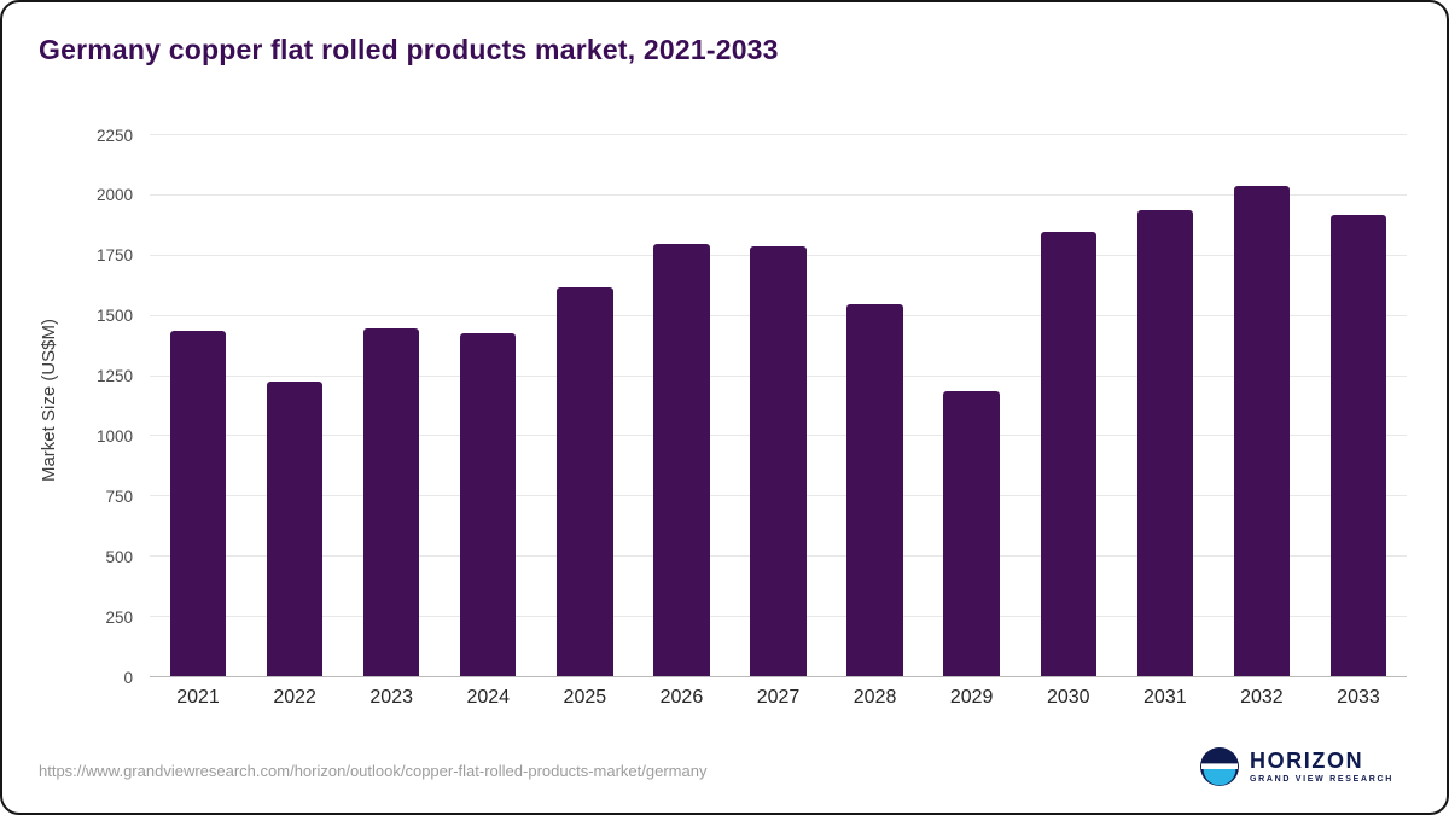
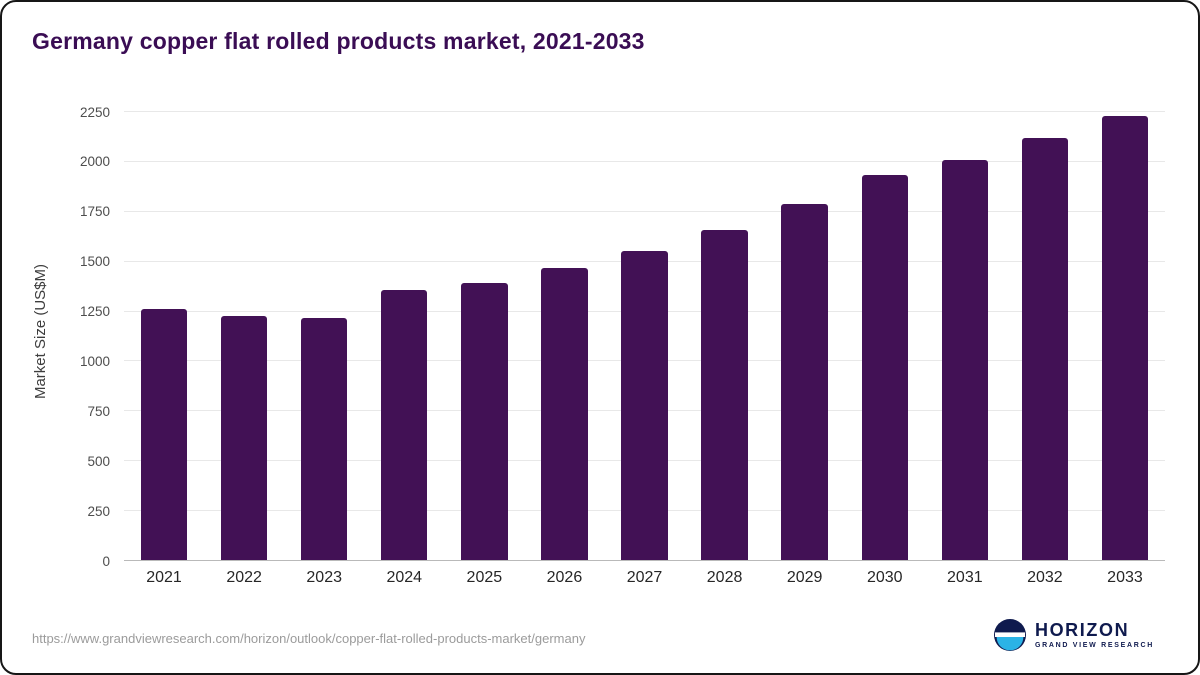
2021: 1440 -> 1260
2023: 1450 -> 1220
2024: 1430 -> 1360
2025: 1620 -> 1400
2026: 1800 -> 1470
2027: 1790 -> 1560
2028: 1550 -> 1660
2029: 1190 -> 1790
2030: 1850 -> 1940
2031: 1940 -> 2010
2032: 2040 -> 2120
2033: 1920 -> 2230
